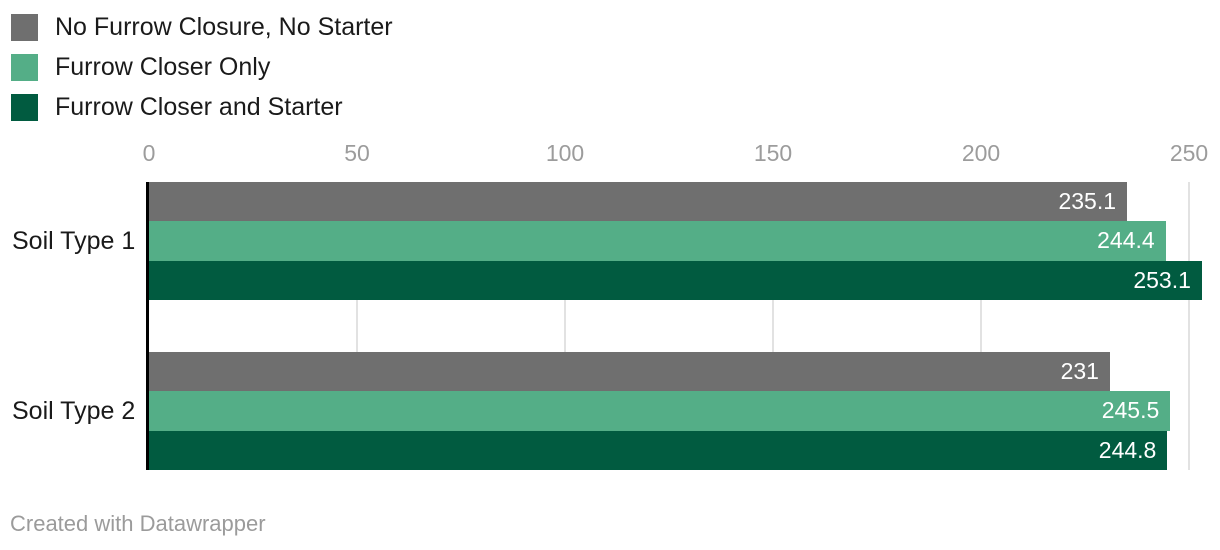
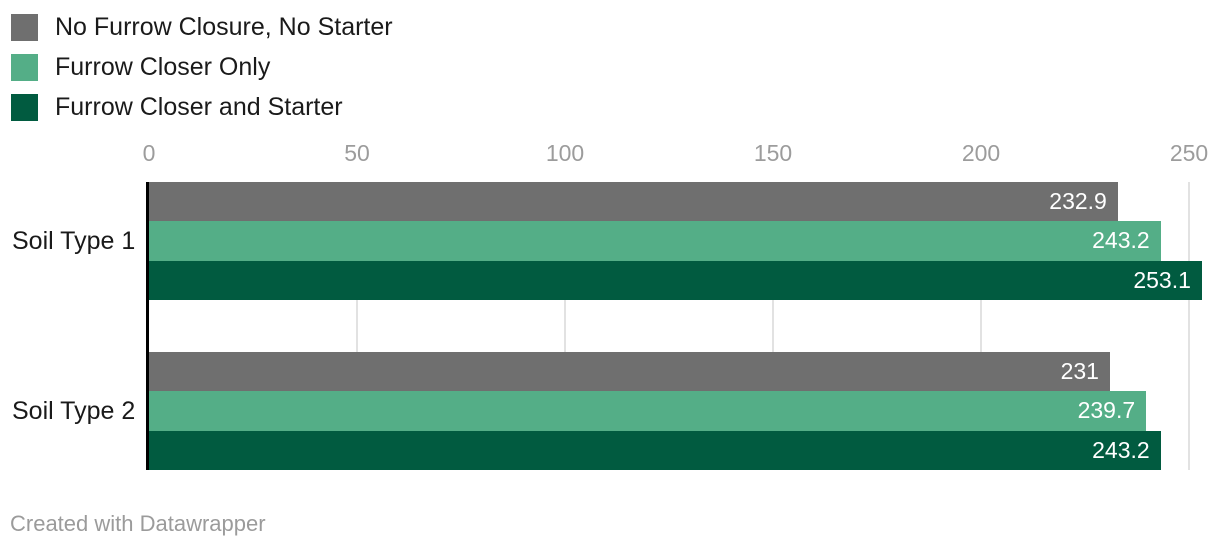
No Furrow Closure, No Starter/Soil Type 1: 235.1 -> 232.9
Furrow Closer Only/Soil Type 1: 244.4 -> 243.2
Furrow Closer Only/Soil Type 2: 245.5 -> 239.7
Furrow Closer and Starter/Soil Type 2: 244.8 -> 243.2
